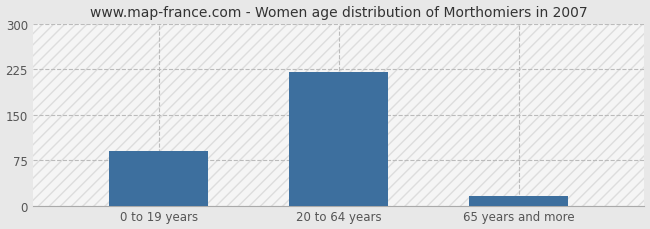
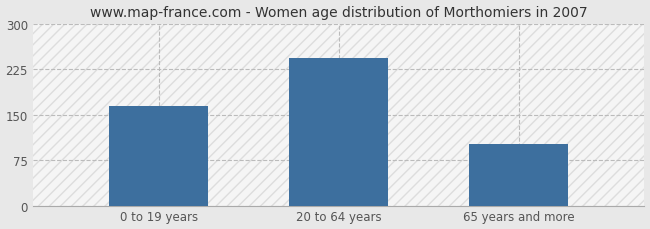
0 to 19 years: 90 -> 164
20 to 64 years: 220 -> 244
65 years and more: 15 -> 102
